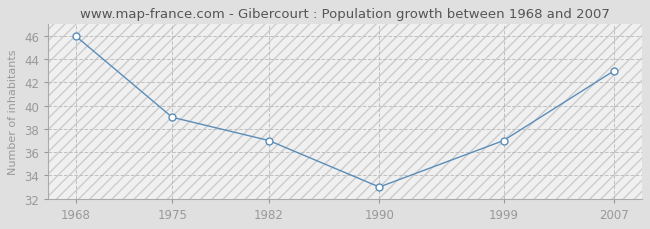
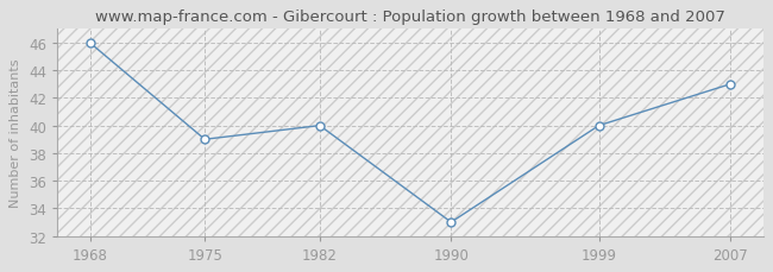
1982: 37 -> 40
1999: 37 -> 40
